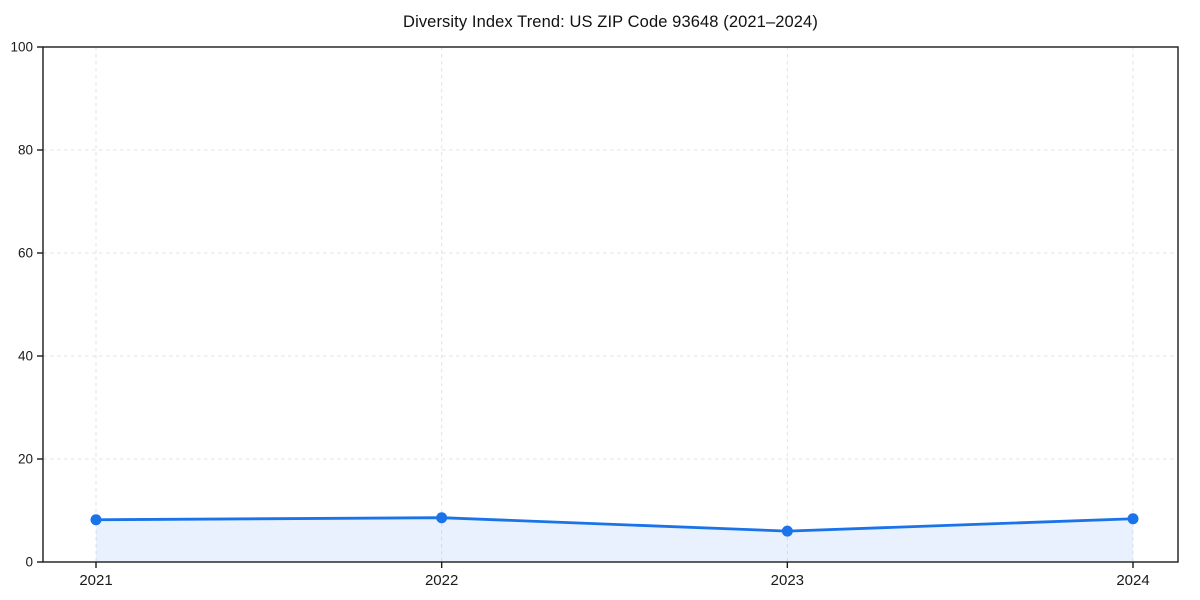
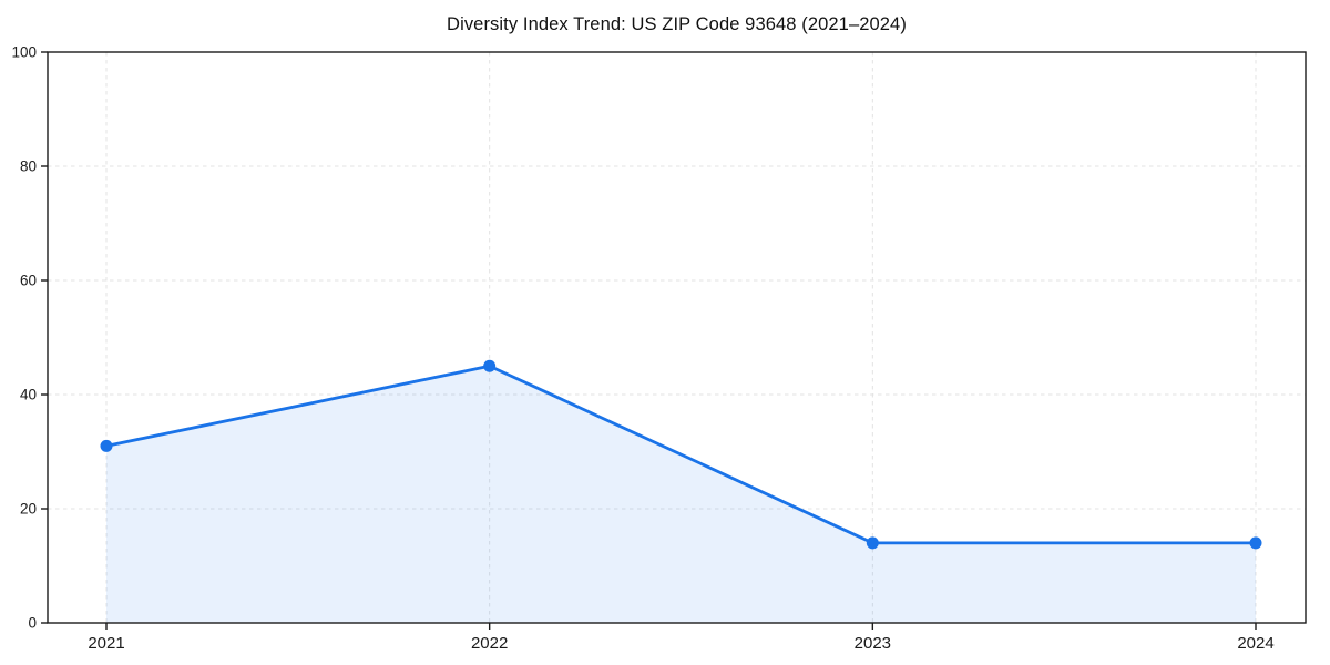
2021: 8 -> 31
2022: 9 -> 45
2023: 6 -> 14
2024: 8 -> 14
